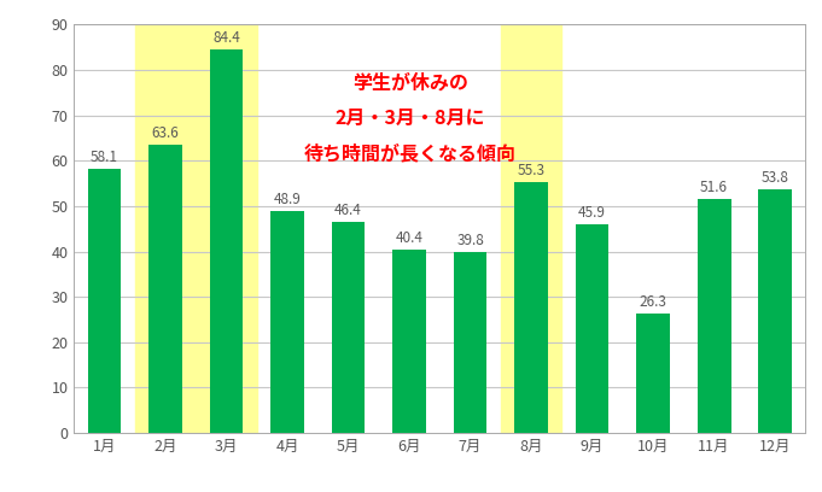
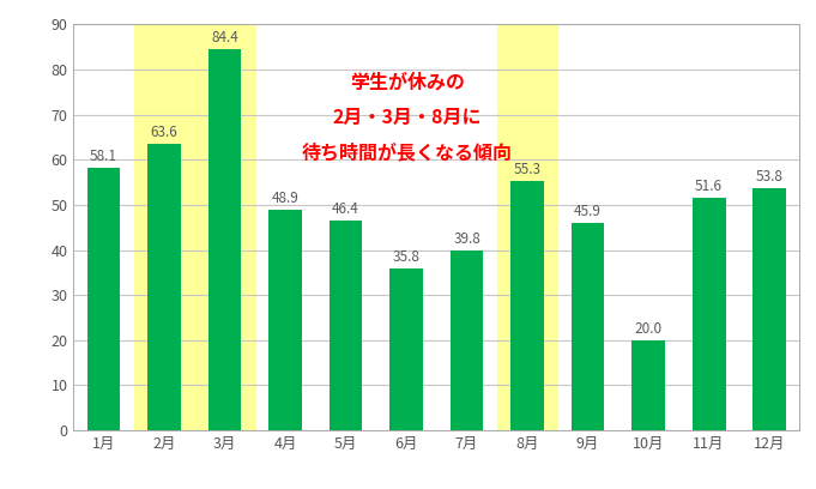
6月: 40.4 -> 35.8
10月: 26.3 -> 20.0
